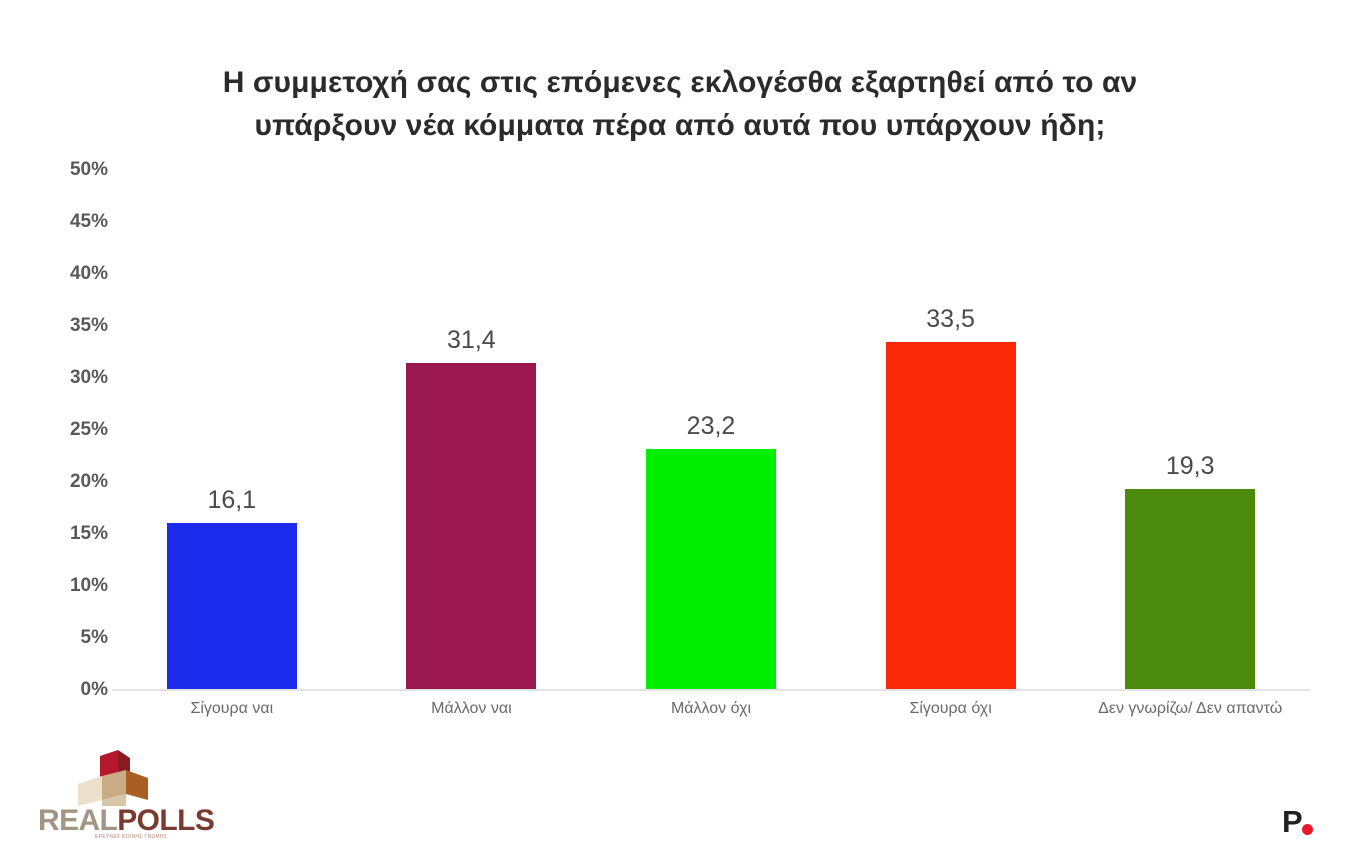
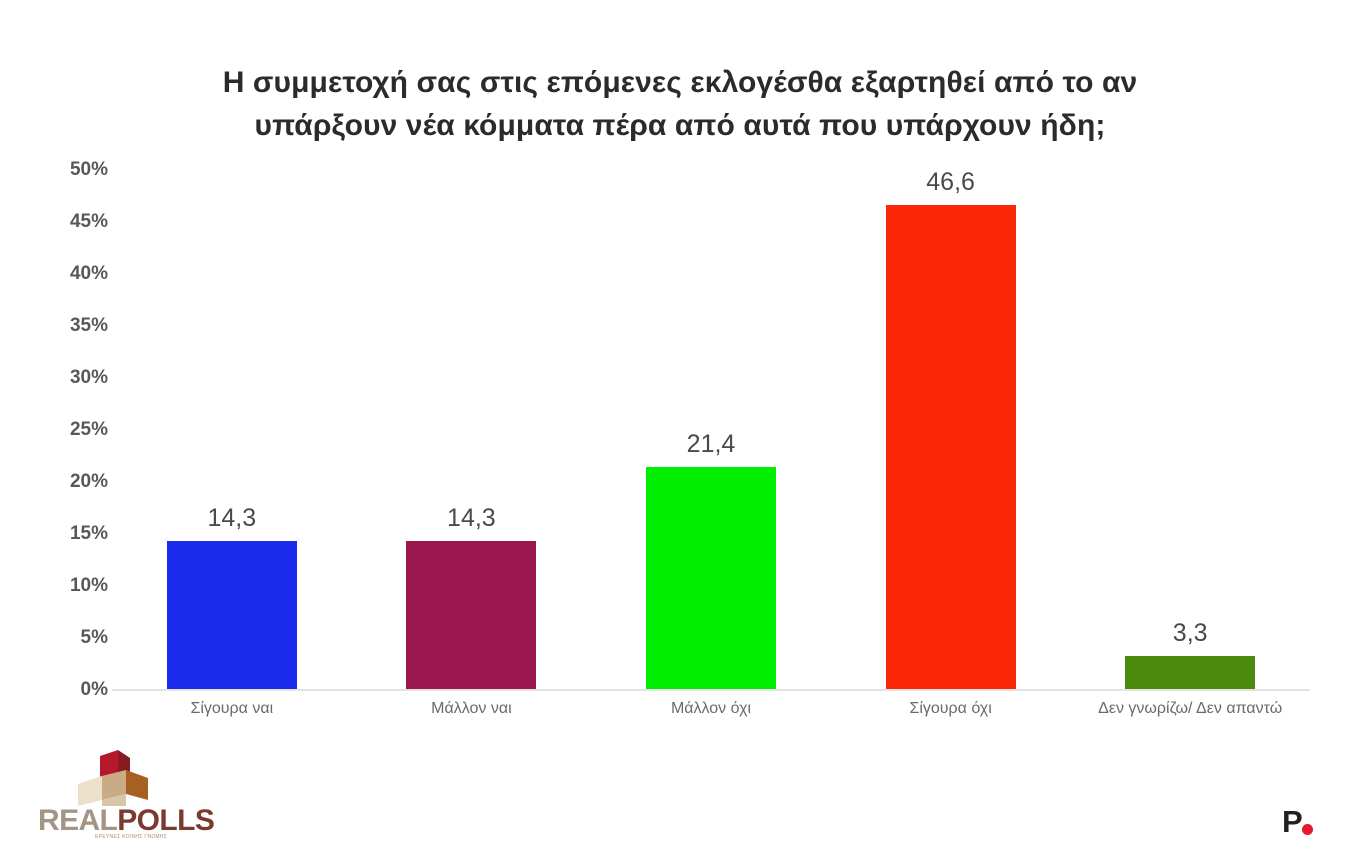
Σίγουρα ναι: 16,1 -> 14,3
Μάλλον ναι: 31,4 -> 14,3
Μάλλον όχι: 23,2 -> 21,4
Σίγουρα όχι: 33,5 -> 46,6
Δεν γνωρίζω/ Δεν απαντώ: 19,3 -> 3,3
